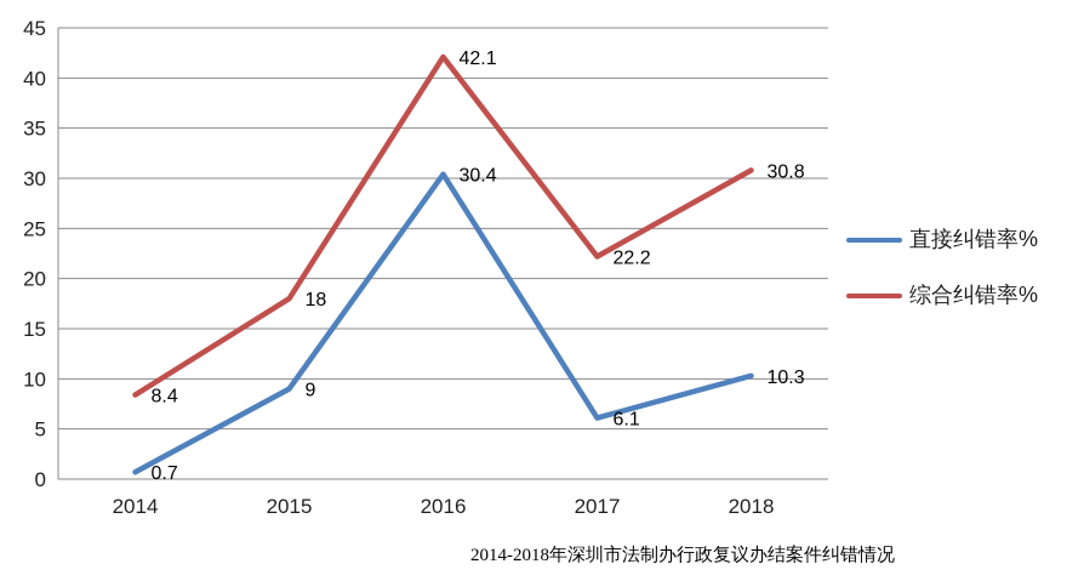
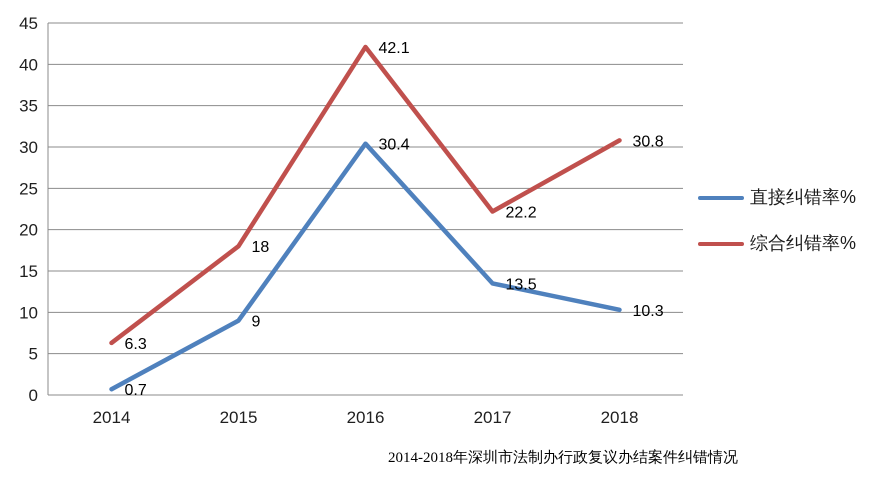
综合纠错率%/2014: 8.4 -> 6.3
直接纠错率%/2017: 6.1 -> 13.5
